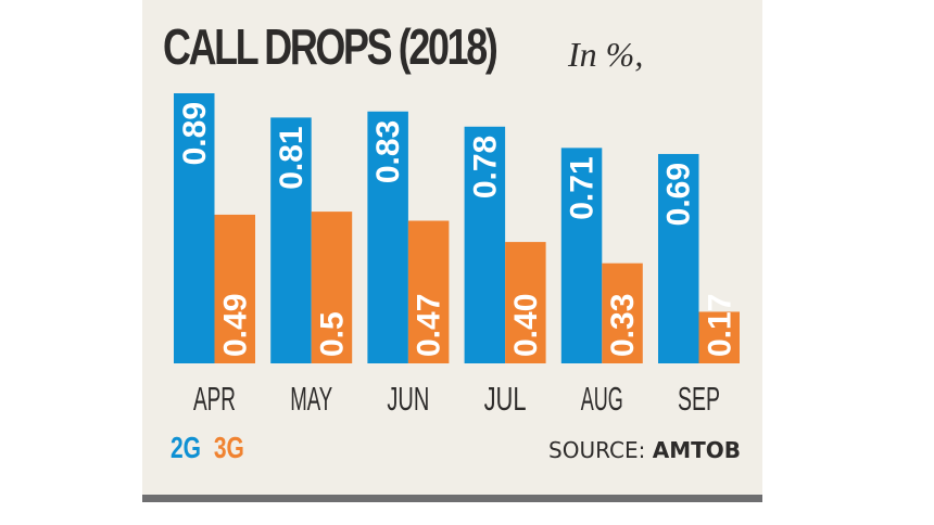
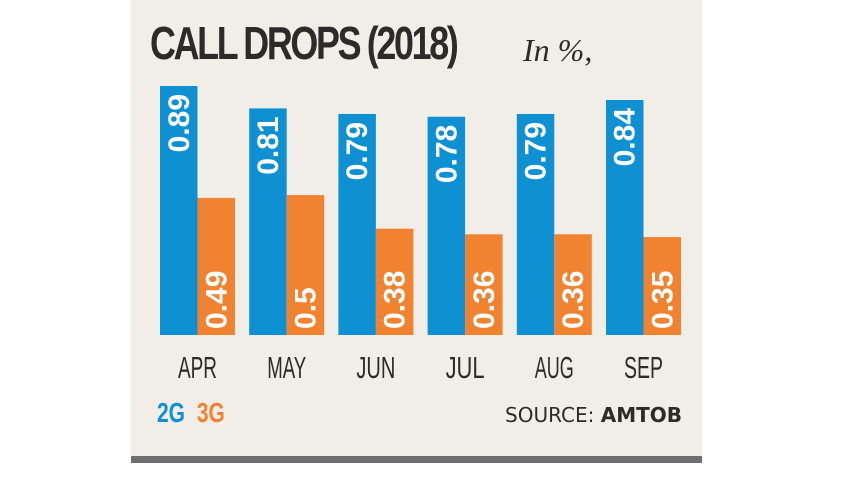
2G/JUN: 0.83 -> 0.79
3G/JUN: 0.47 -> 0.38
3G/JUL: 0.40 -> 0.36
2G/AUG: 0.71 -> 0.79
3G/AUG: 0.33 -> 0.36
2G/SEP: 0.69 -> 0.84
3G/SEP: 0.17 -> 0.35
